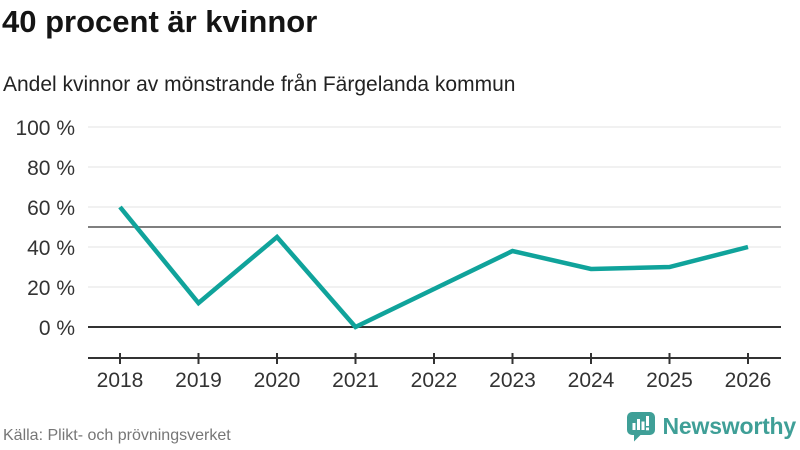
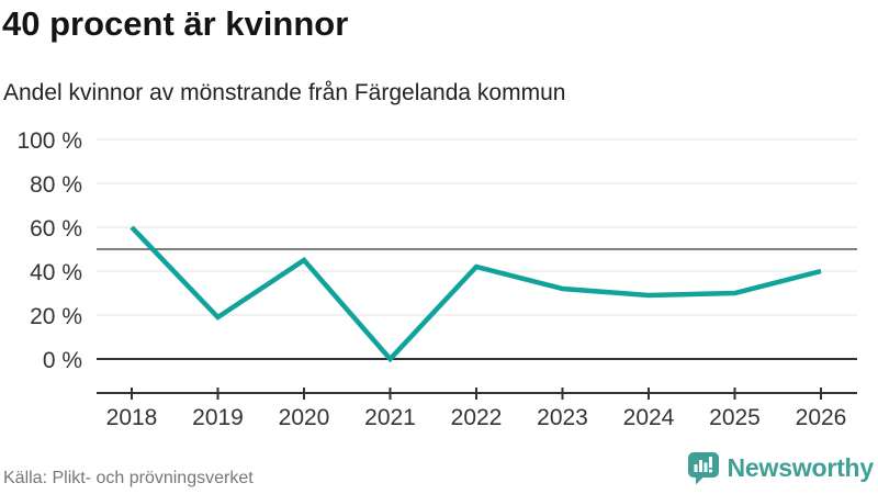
2019: 12% -> 19%
2022: 19% -> 42%
2023: 38% -> 32%
